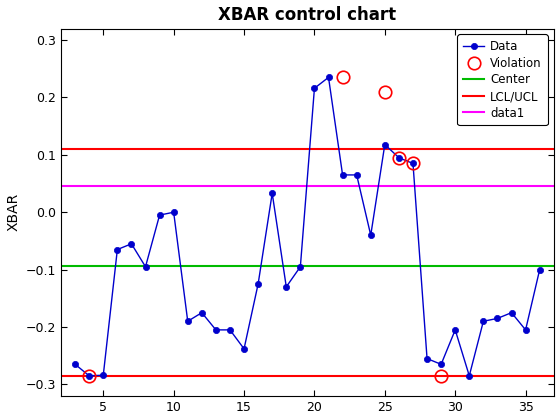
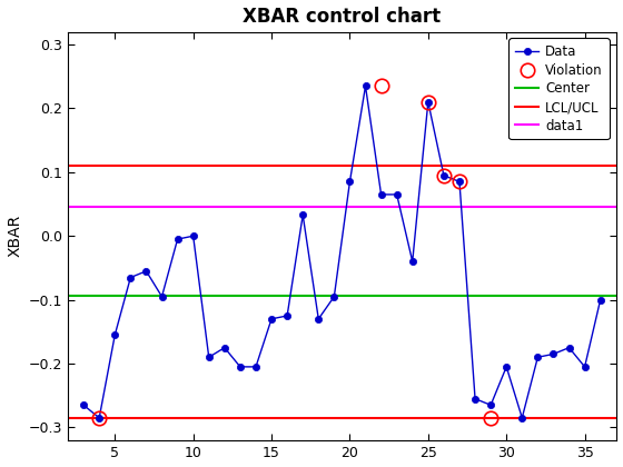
Data/5: -0.284 -> -0.155
Data/15: -0.238 -> -0.130
Data/20: 0.216 -> 0.085
Data/25: 0.118 -> 0.210
